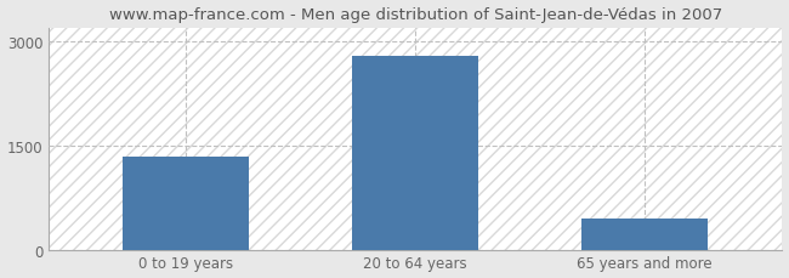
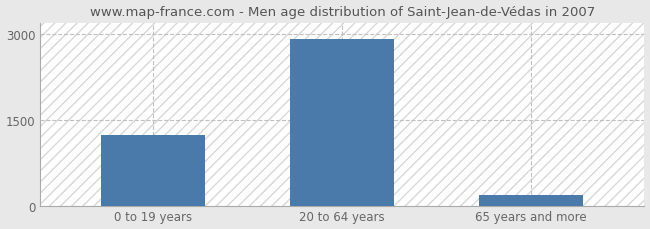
0 to 19 years: 1350 -> 1240
20 to 64 years: 2800 -> 2920
65 years and more: 450 -> 180
